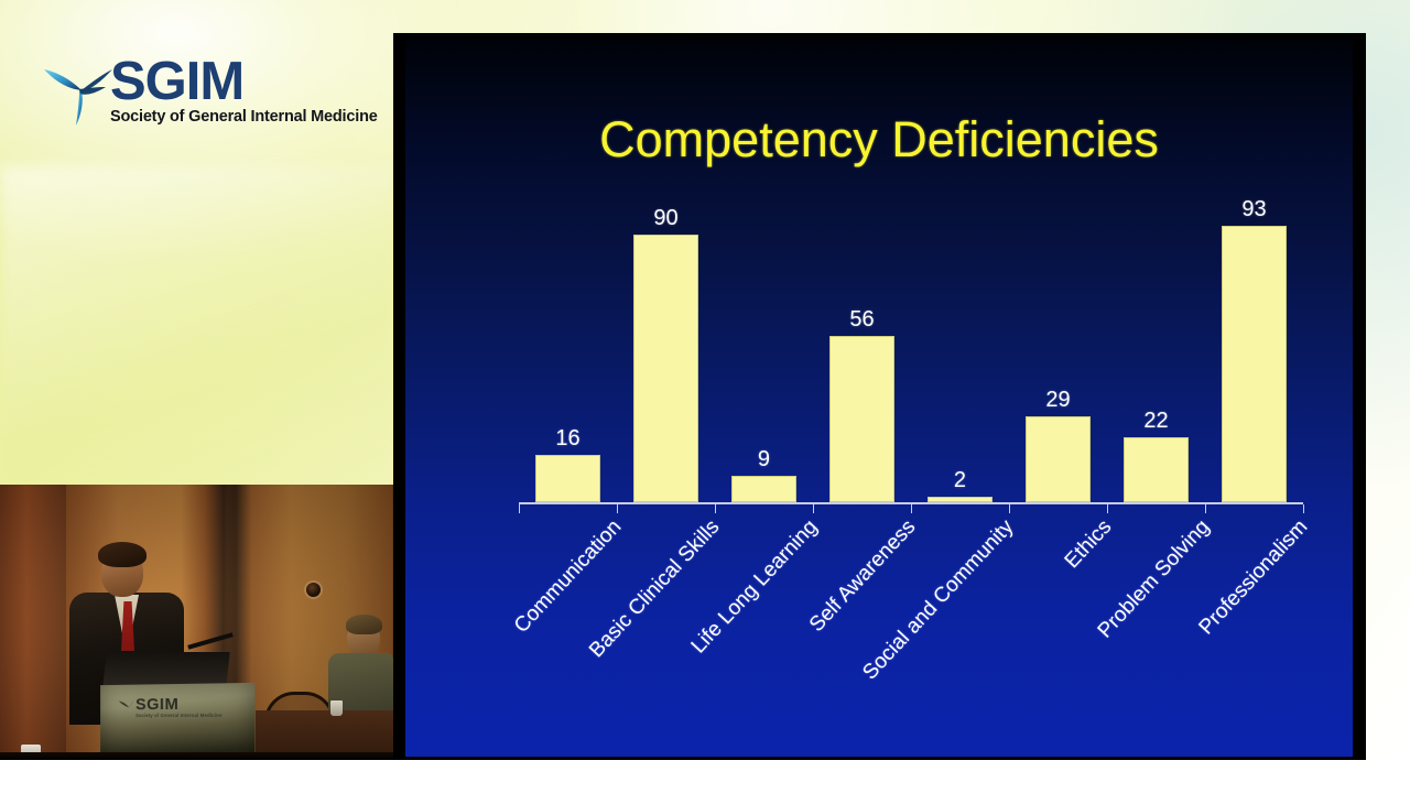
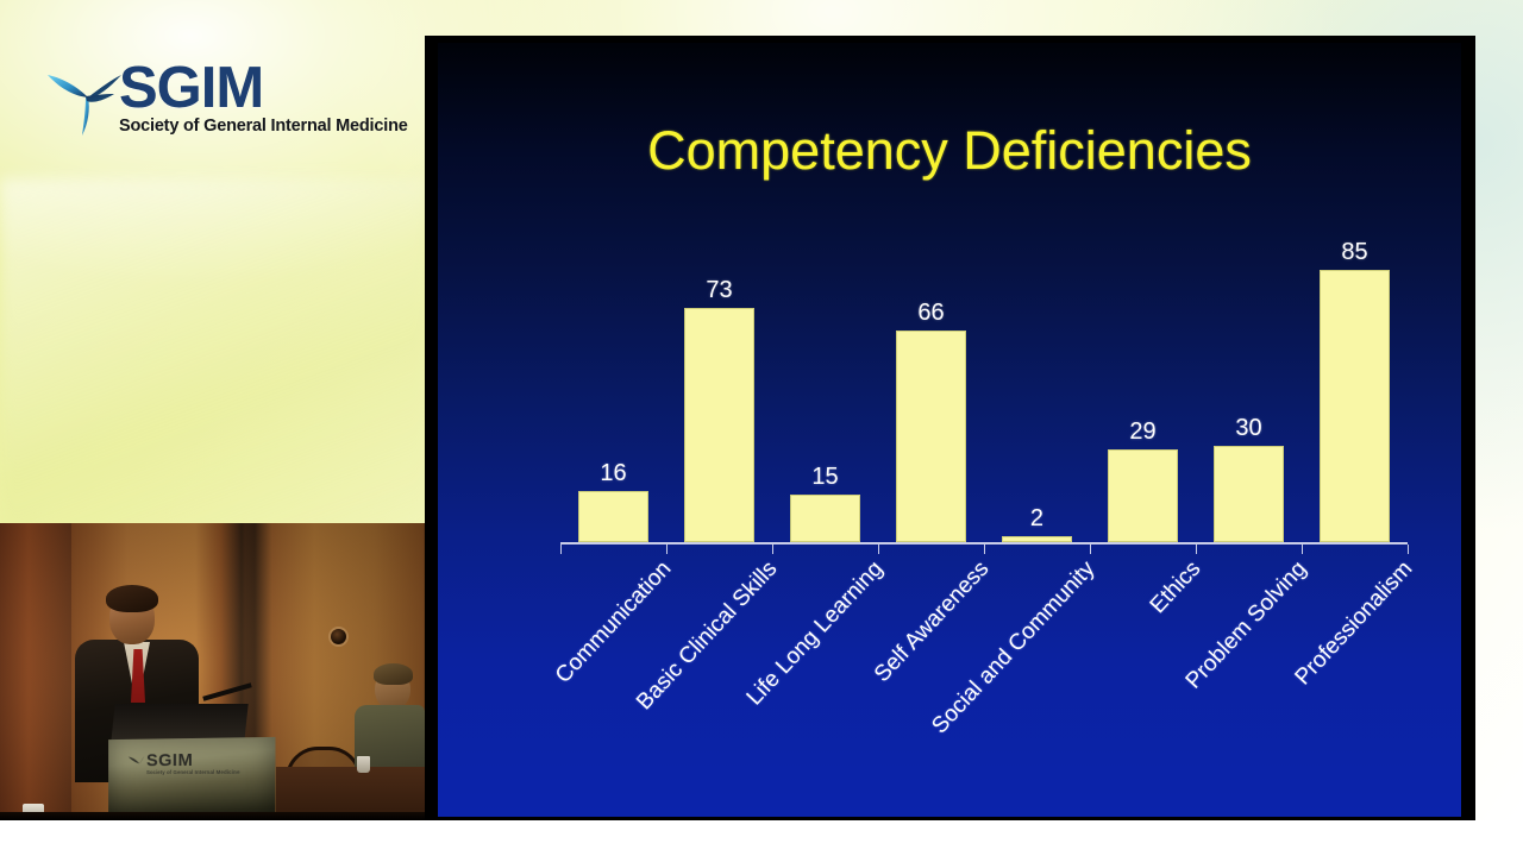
Basic Clinical Skills: 90 -> 73
Life Long Learning: 9 -> 15
Self Awareness: 56 -> 66
Problem Solving: 22 -> 30
Professionalism: 93 -> 85
